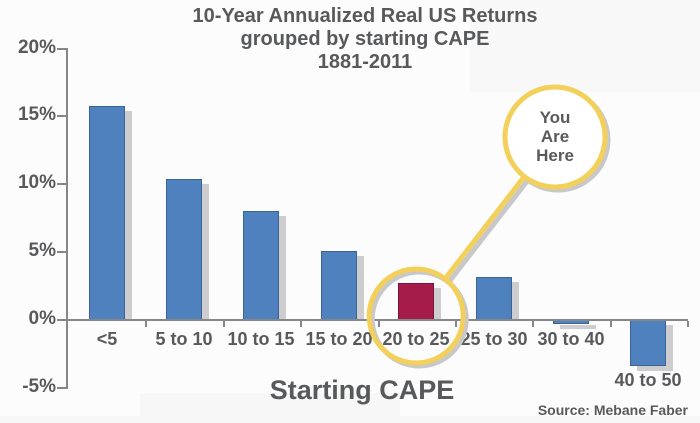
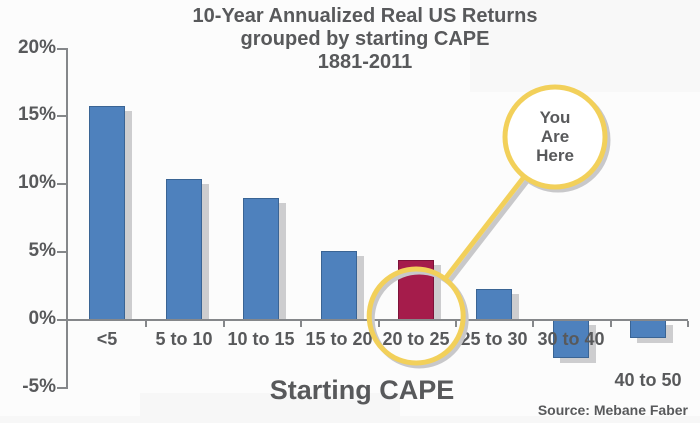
10 to 15: 8.0% -> 9.0%
20 to 25: 2.7% -> 4.4%
25 to 30: 3.2% -> 2.3%
30 to 40: -0.3% -> -2.8%
40 to 50: -3.4% -> -1.3%
